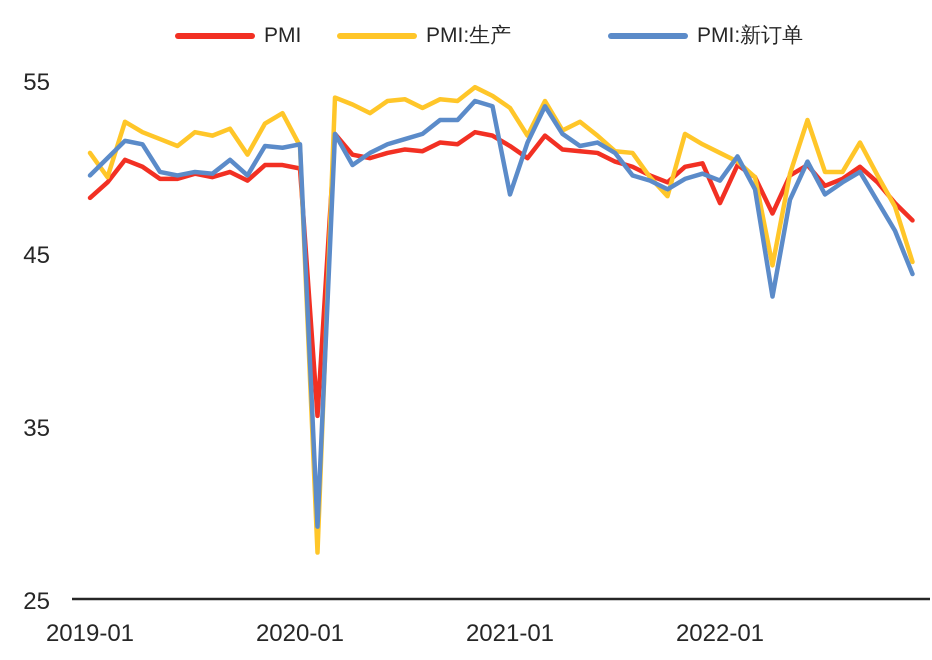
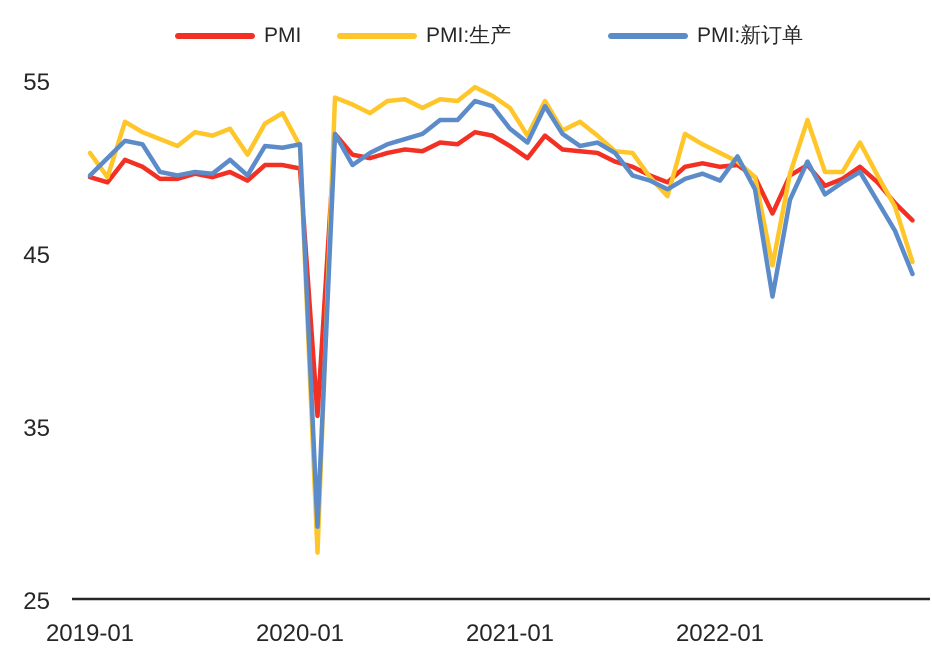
PMI/2019-01: 48.3 -> 49.5
PMI:新订单/2021-01: 48.5 -> 52.3
PMI/2022-01: 48.0 -> 50.1
